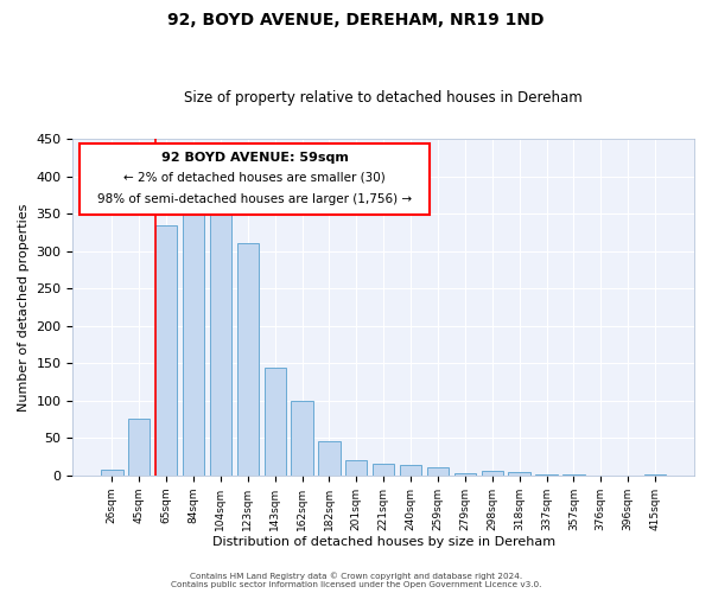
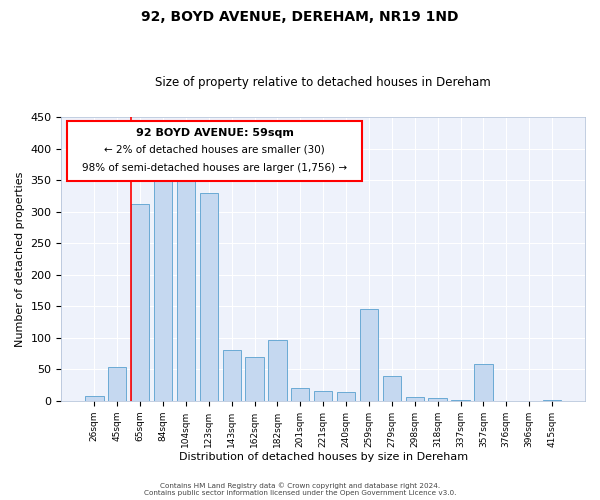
45sqm: 76 -> 54
65sqm: 335 -> 312
123sqm: 310 -> 330
143sqm: 144 -> 80
162sqm: 99 -> 70
182sqm: 46 -> 96
259sqm: 11 -> 146
279sqm: 3 -> 40
357sqm: 1 -> 58
